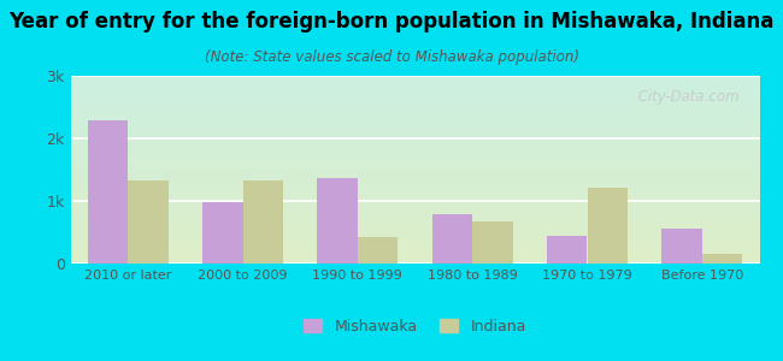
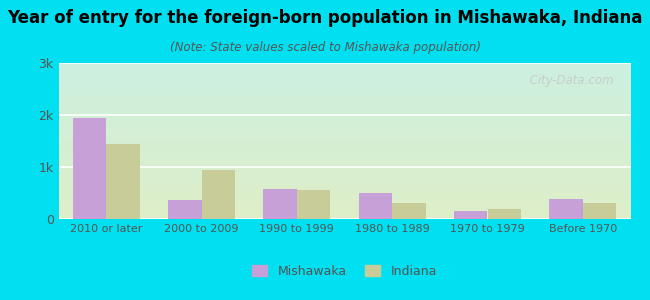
Mishawaka/2010 or later: 2.28k -> 1.95k
Indiana/2010 or later: 1.32k -> 1.45k
Mishawaka/2000 to 2009: 0.98k -> 0.37k
Indiana/2000 to 2009: 1.32k -> 0.95k
Mishawaka/1990 to 1999: 1.36k -> 0.57k
Indiana/1990 to 1999: 0.42k -> 0.56k
Mishawaka/1980 to 1989: 0.78k -> 0.50k
Indiana/1980 to 1989: 0.68k -> 0.31k
Mishawaka/1970 to 1979: 0.44k -> 0.16k
Indiana/1970 to 1979: 1.22k -> 0.20k
Mishawaka/Before 1970: 0.56k -> 0.38k
Indiana/Before 1970: 0.16k -> 0.31k
